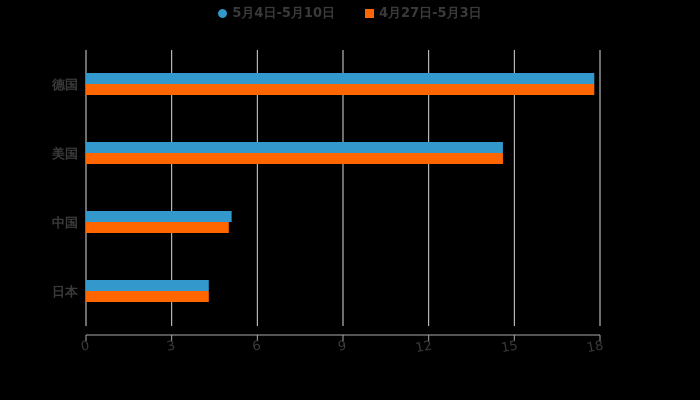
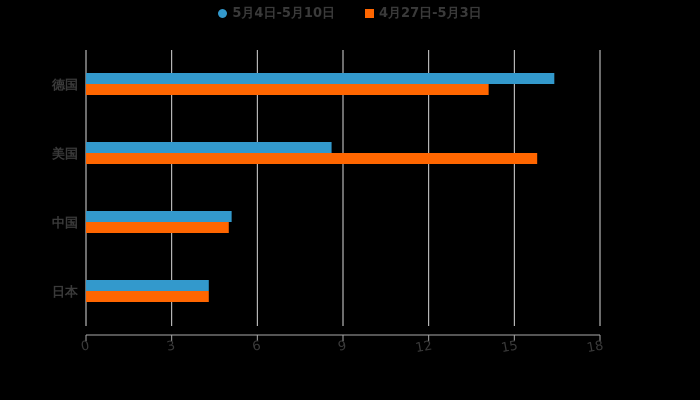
5月4日-5月10日/德国: 17.8 -> 16.4
4月27日-5月3日/德国: 17.8 -> 14.1
5月4日-5月10日/美国: 14.6 -> 8.6
4月27日-5月3日/美国: 14.6 -> 15.8
